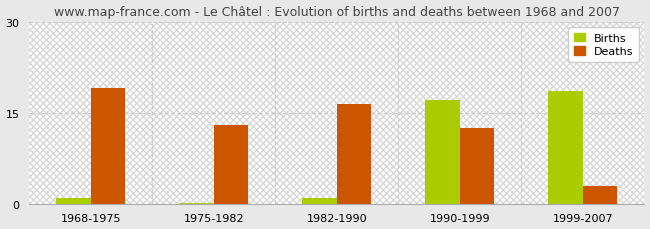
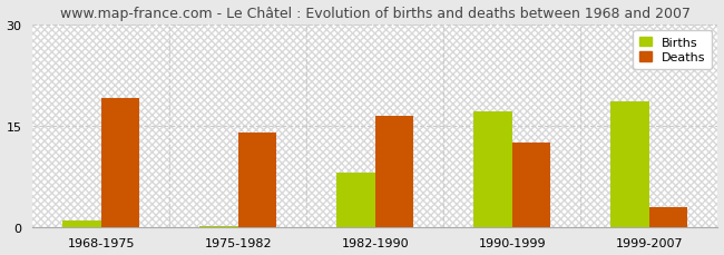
Deaths/1975-1982: 13.0 -> 14.0
Births/1982-1990: 1.0 -> 8.0
